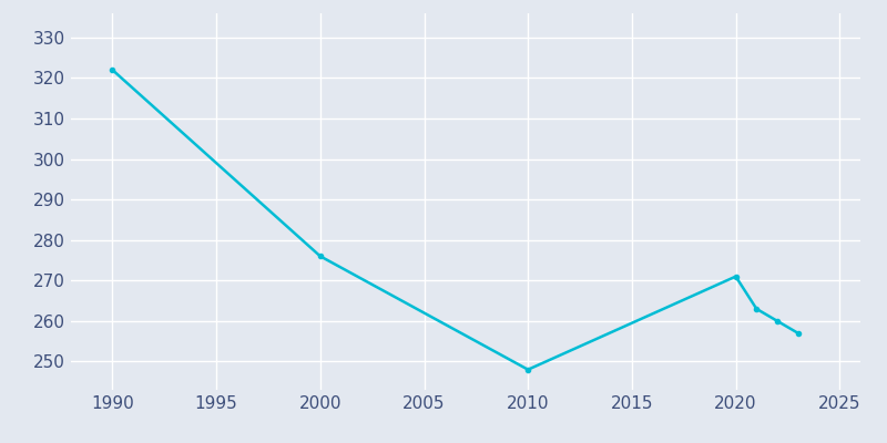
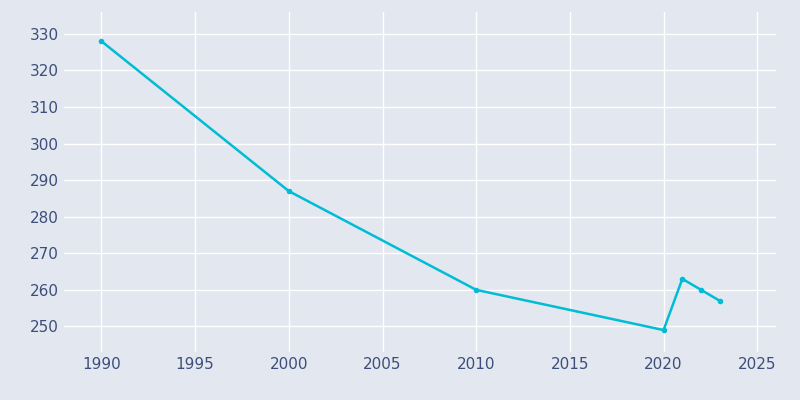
1990: 322 -> 328
2000: 276 -> 287
2010: 248 -> 260
2020: 271 -> 249
